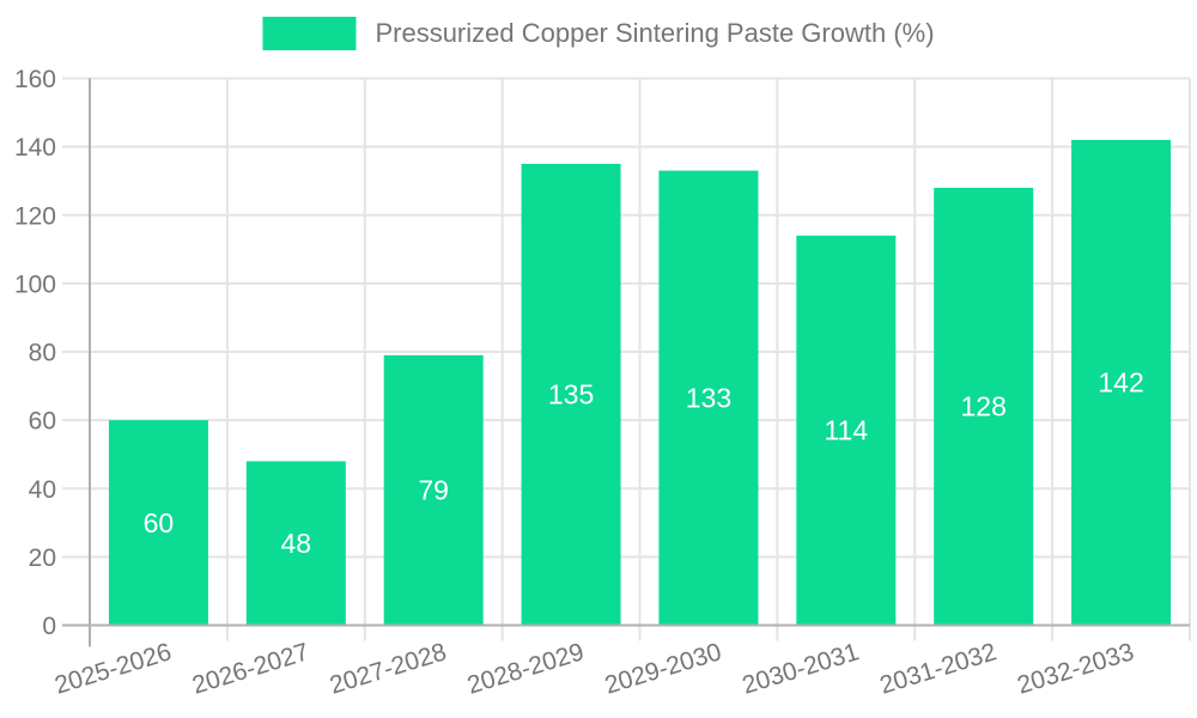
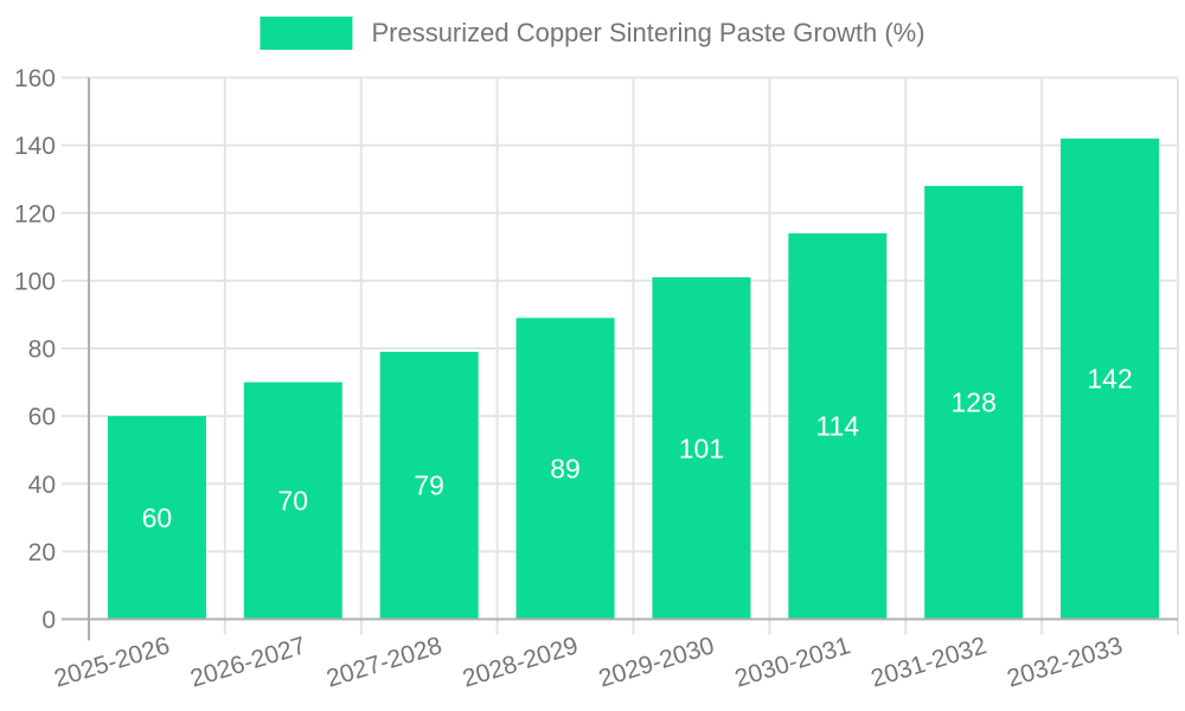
2026-2027: 48 -> 70
2028-2029: 135 -> 89
2029-2030: 133 -> 101
